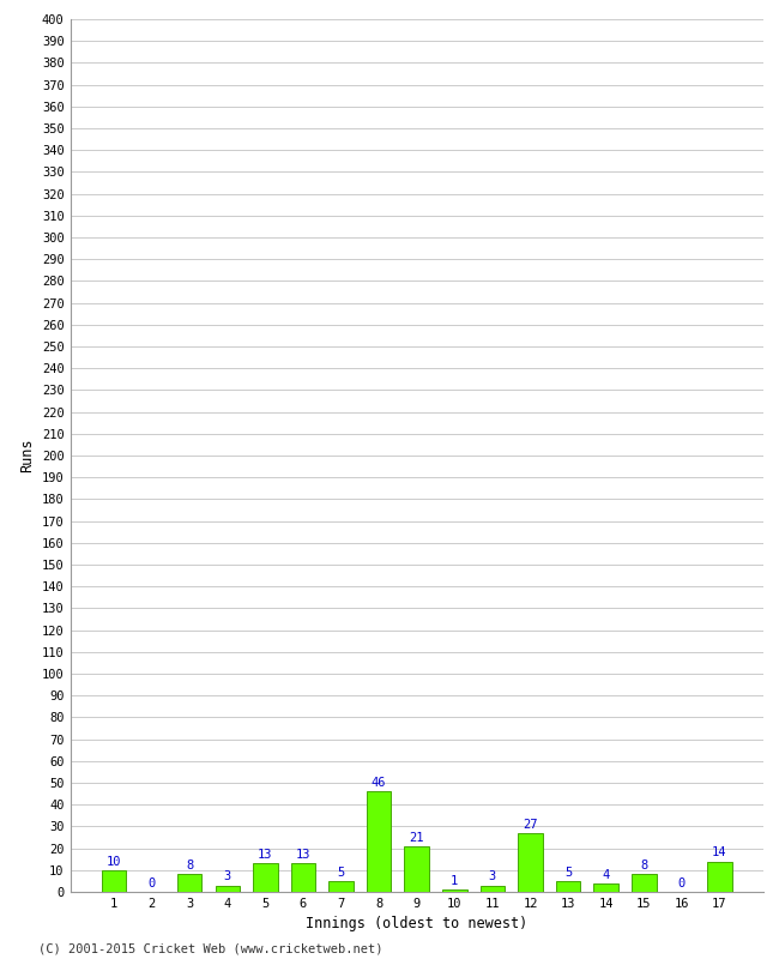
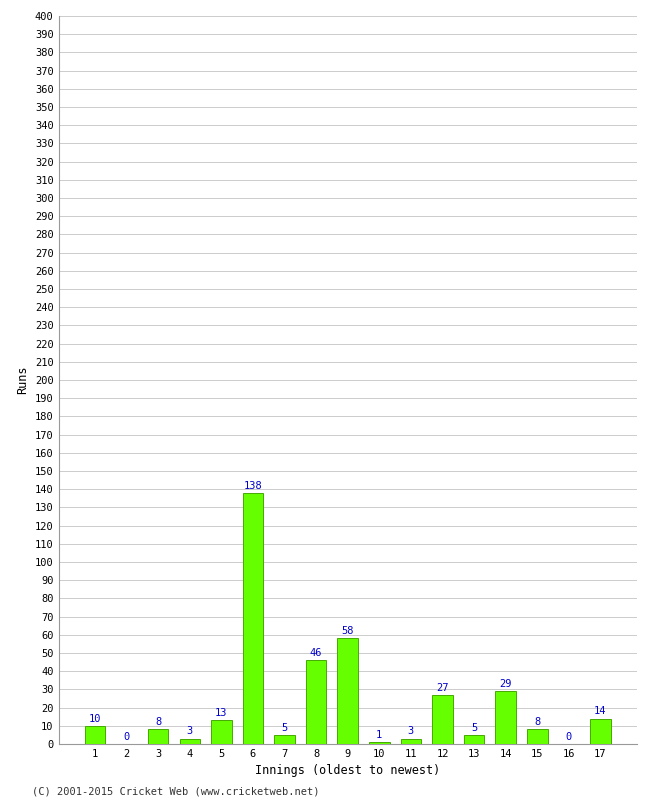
6: 13 -> 138
9: 21 -> 58
14: 4 -> 29
